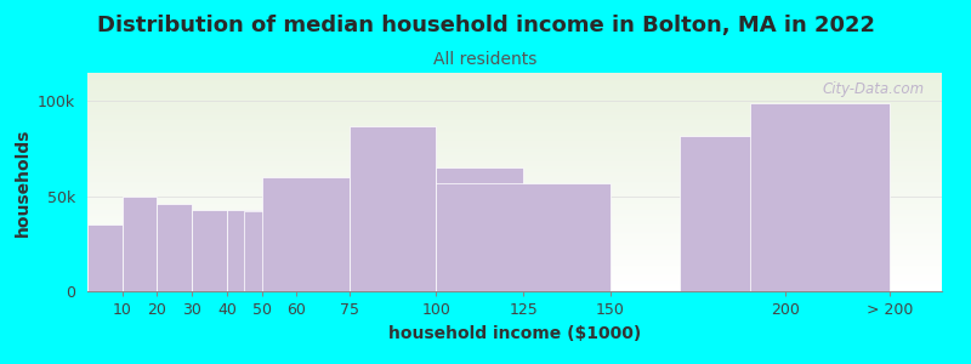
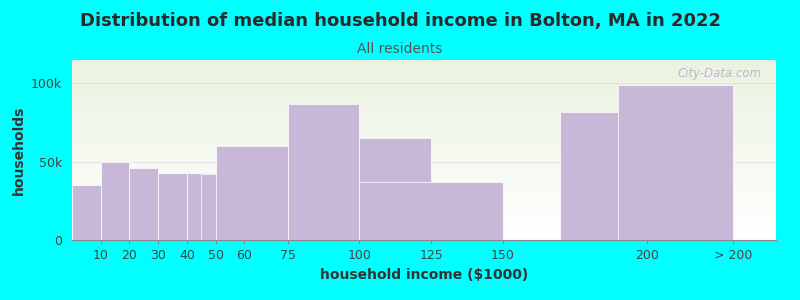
125: 57k -> 37k
